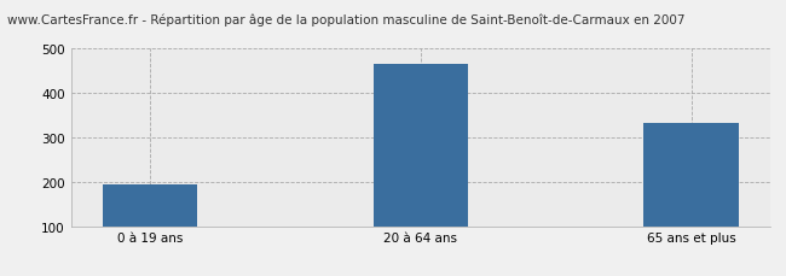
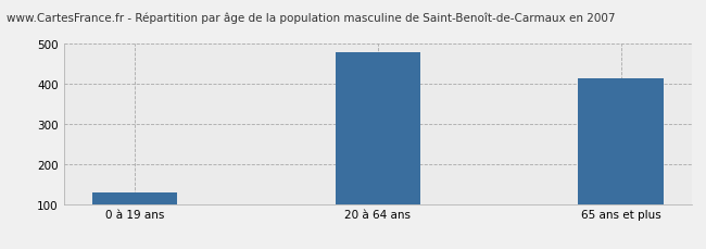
0 à 19 ans: 195 -> 130
20 à 64 ans: 465 -> 480
65 ans et plus: 333 -> 415
